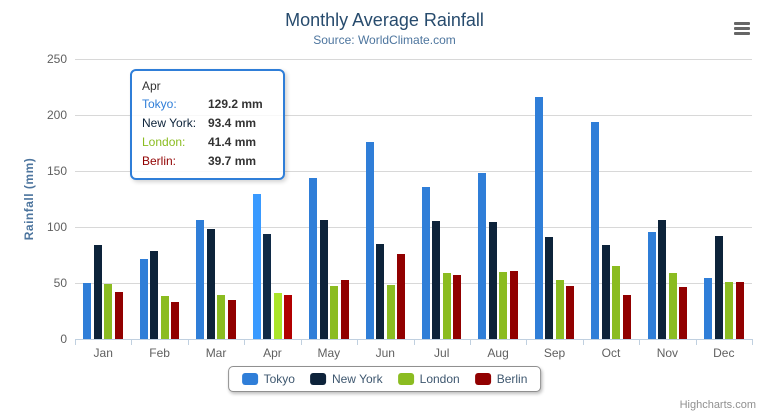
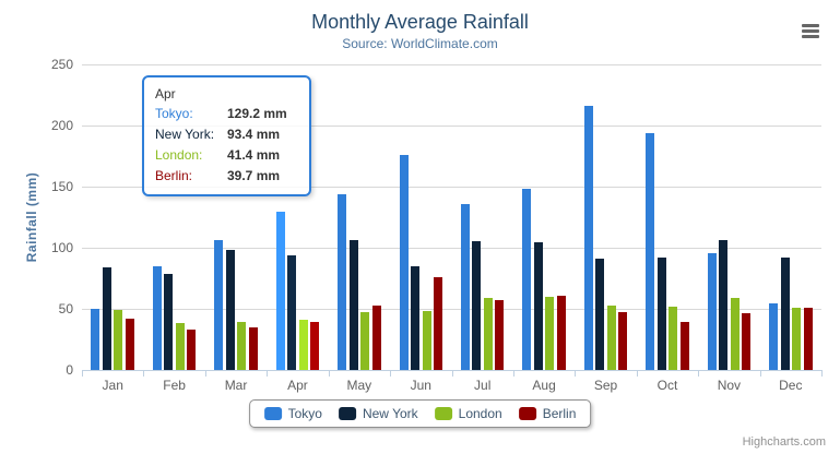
Tokyo/Feb: 72 -> 85
New York/Oct: 84 -> 92
London/Oct: 65 -> 52
